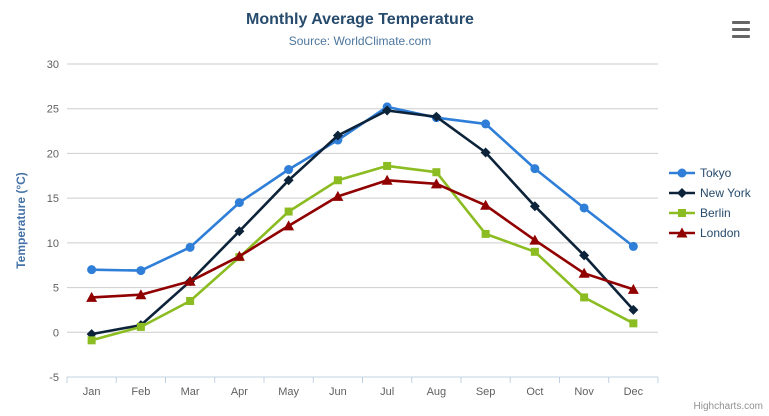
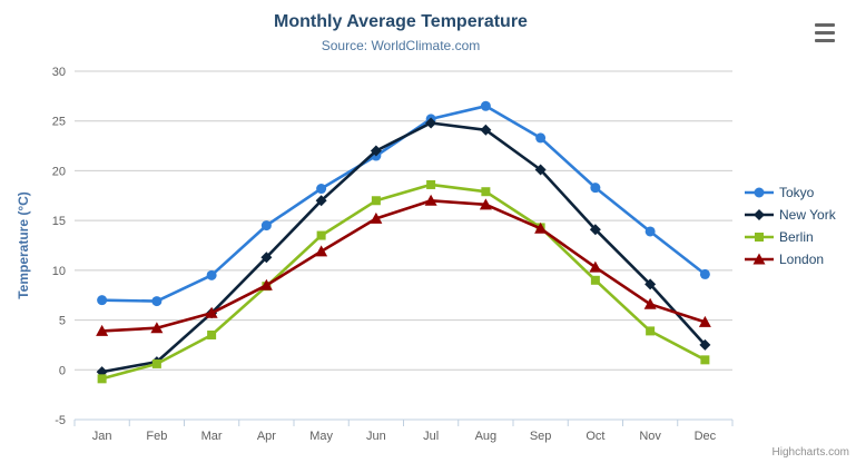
Tokyo/Aug: 24 -> 26
Berlin/Sep: 11 -> 14
